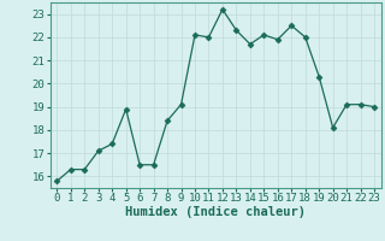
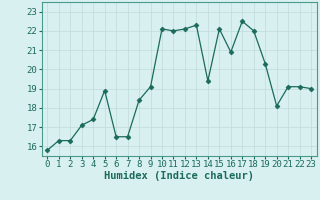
12: 23.2 -> 22.1
14: 21.7 -> 19.4
16: 21.9 -> 20.9
